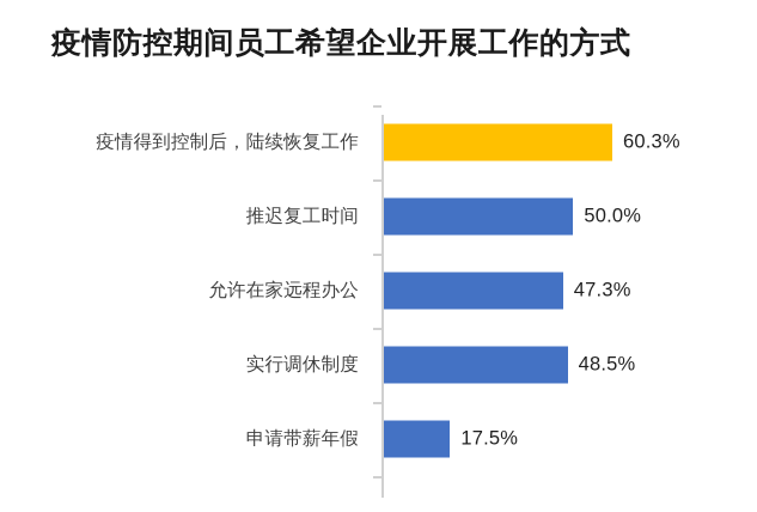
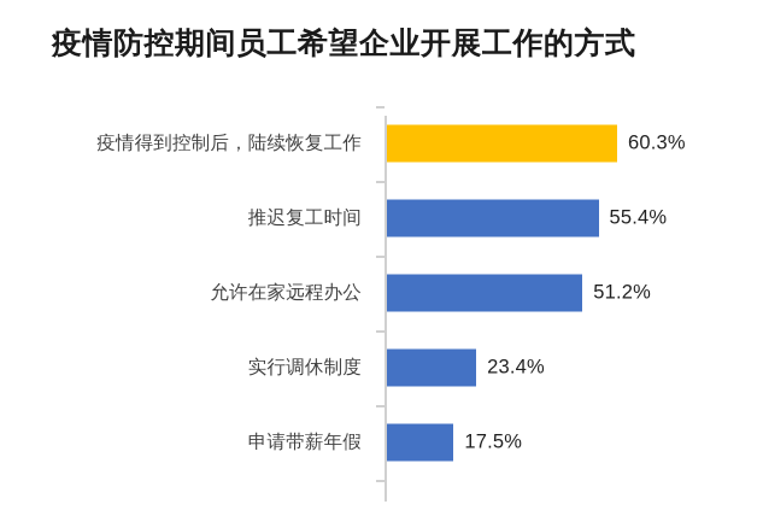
推迟复工时间: 50.0% -> 55.4%
允许在家远程办公: 47.3% -> 51.2%
实行调休制度: 48.5% -> 23.4%
